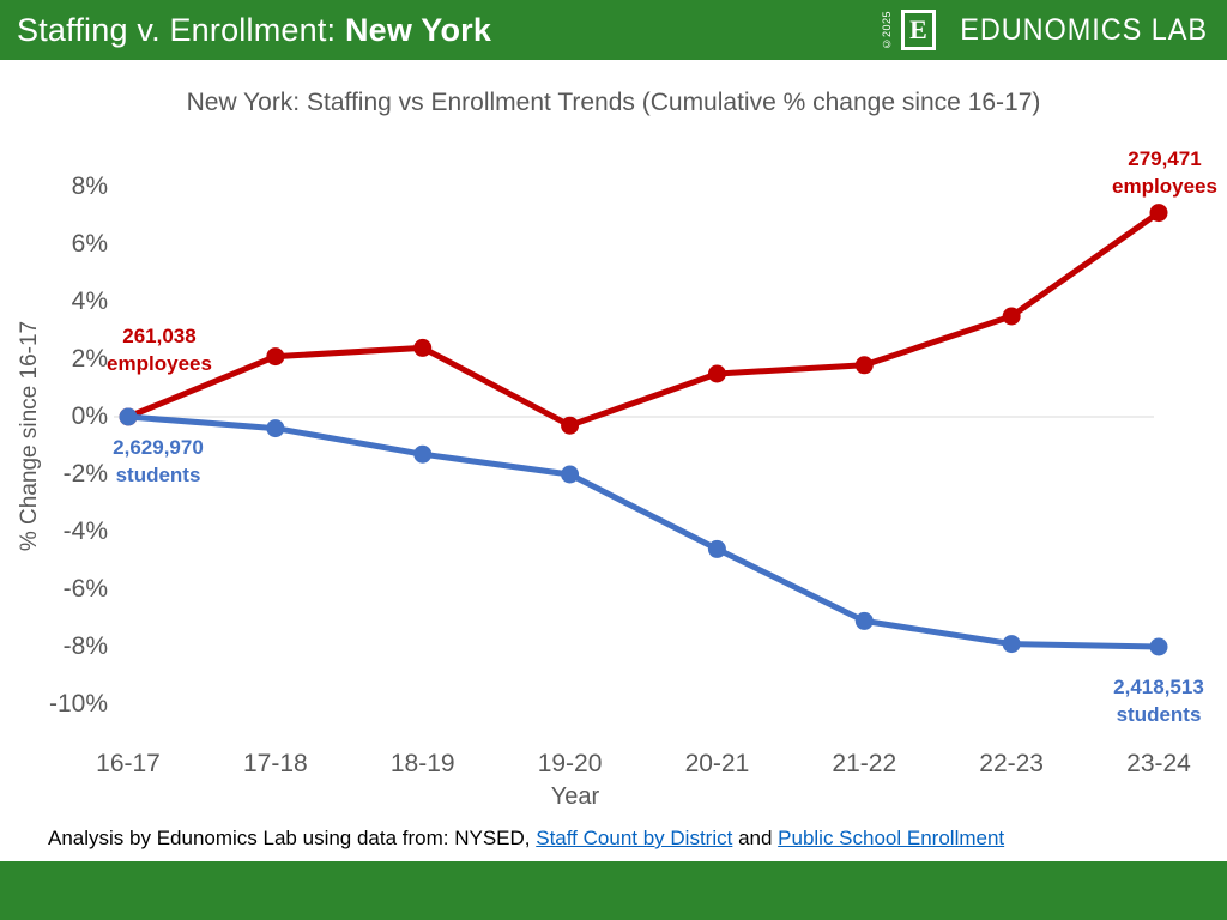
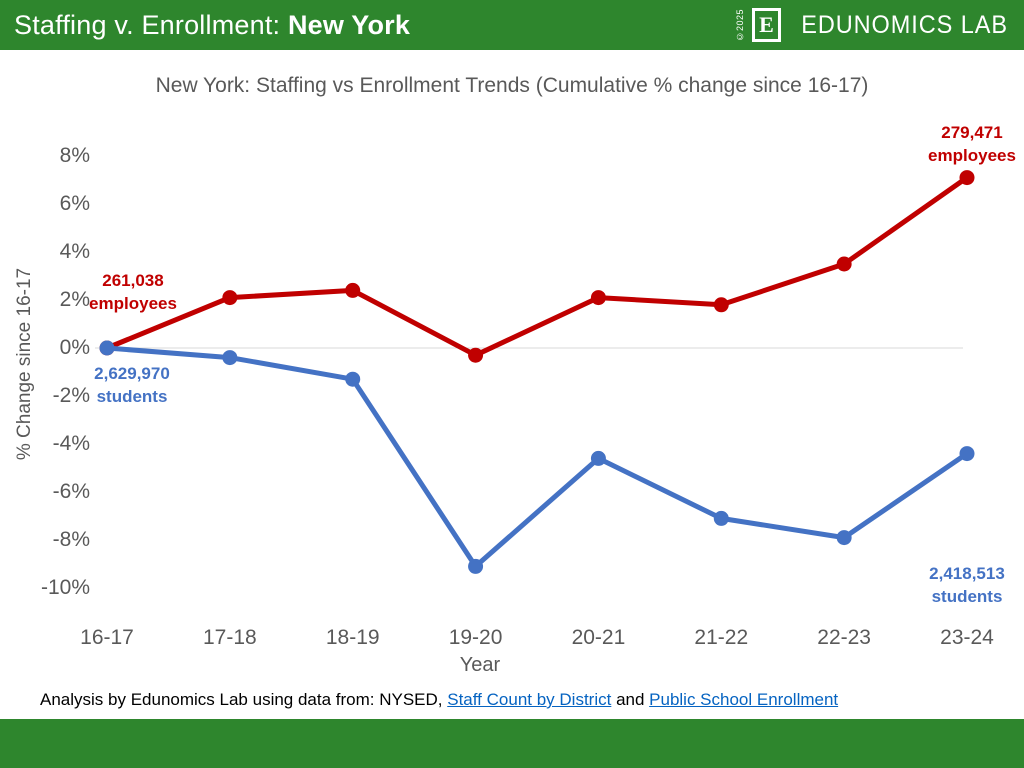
students/19-20: -2.0% -> -9.1%
employees/20-21: 1.5% -> 2.1%
students/23-24: -8.0% -> -4.4%
